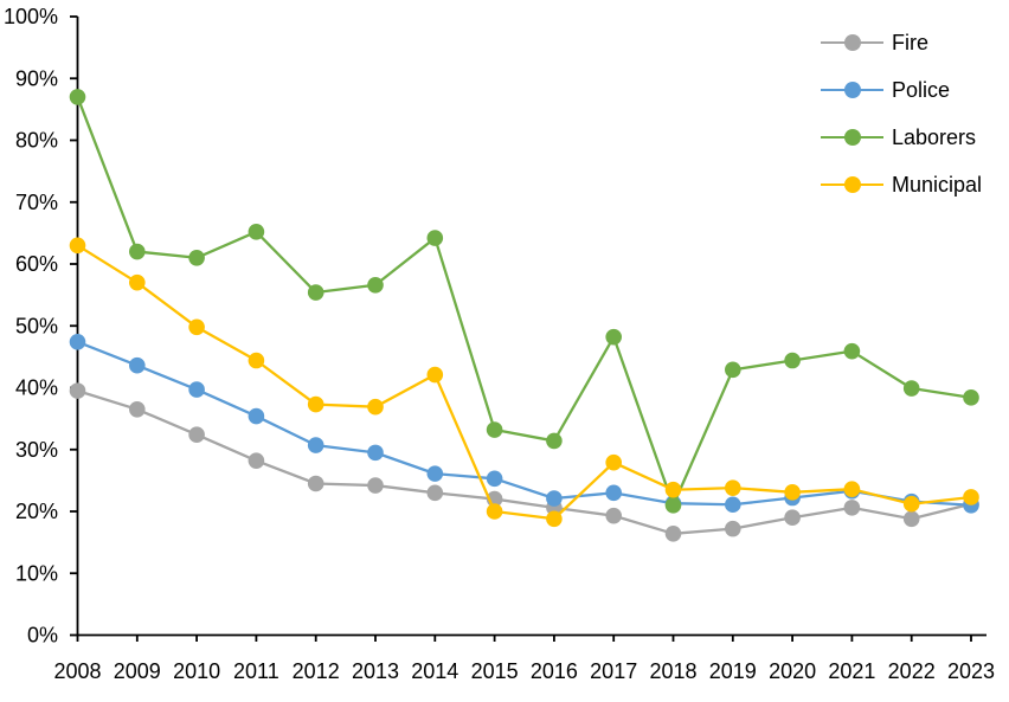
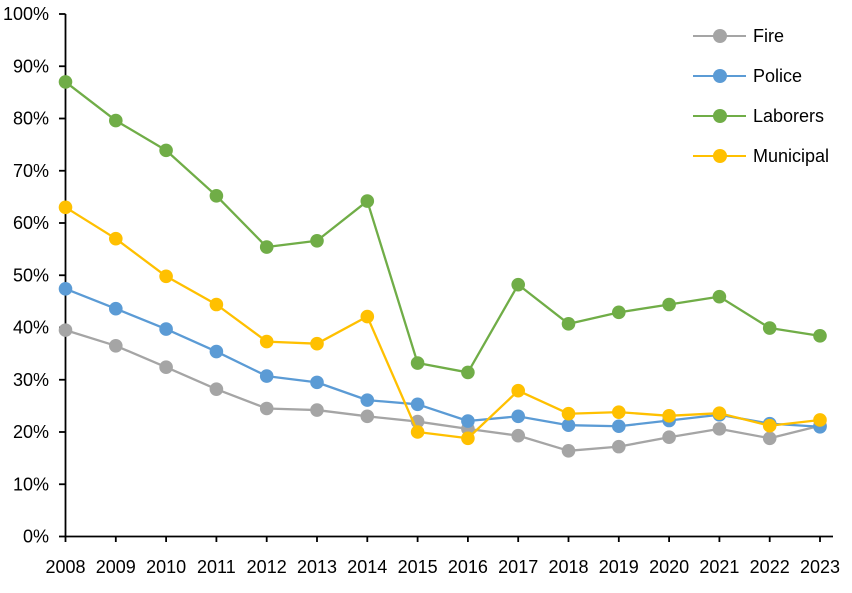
Laborers/2009: 62% -> 80%
Laborers/2010: 61% -> 74%
Laborers/2018: 21% -> 41%
